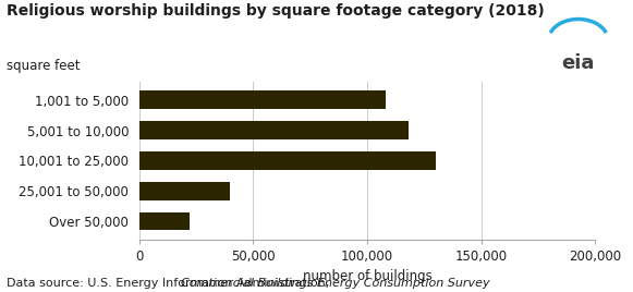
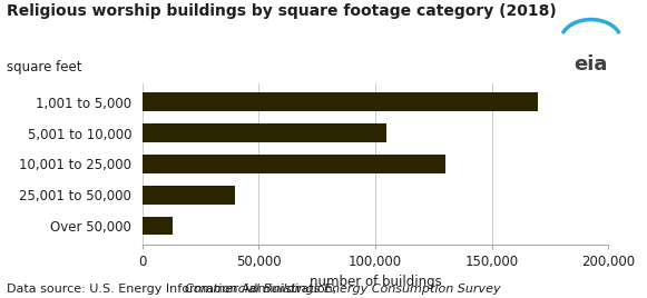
1,001 to 5,000: 108,000 -> 170,000
5,001 to 10,000: 118,000 -> 105,000
Over 50,000: 22,000 -> 13,000
